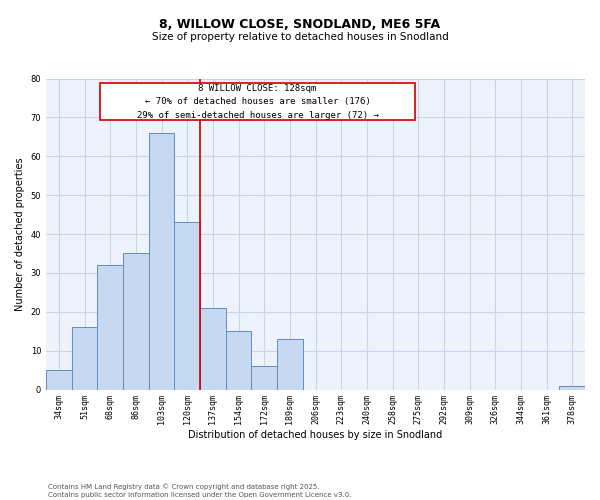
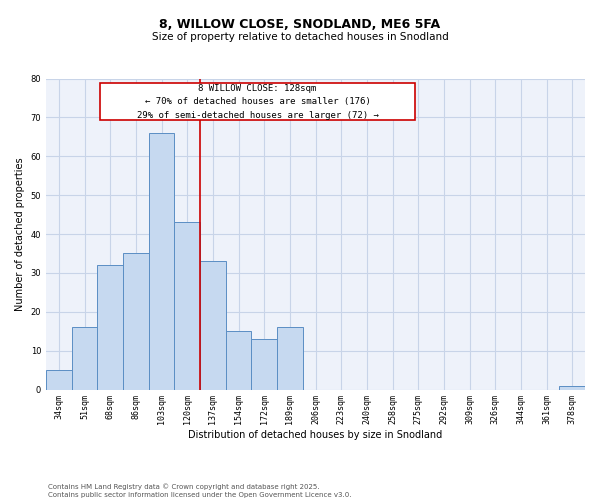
137sqm: 21 -> 33
172sqm: 6 -> 13
189sqm: 13 -> 16
